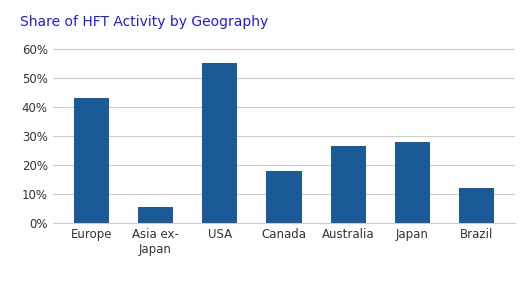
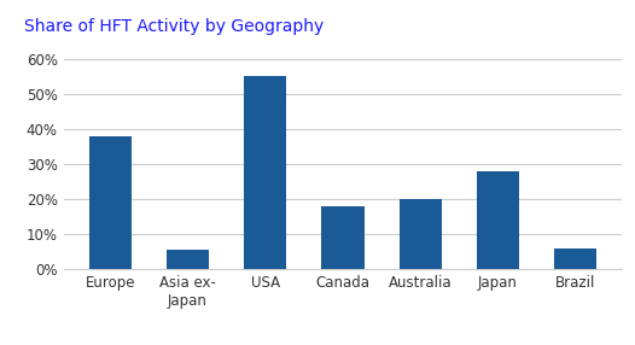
Europe: 43.0% -> 38.0%
Australia: 26.5% -> 20.0%
Brazil: 12.0% -> 6.0%
